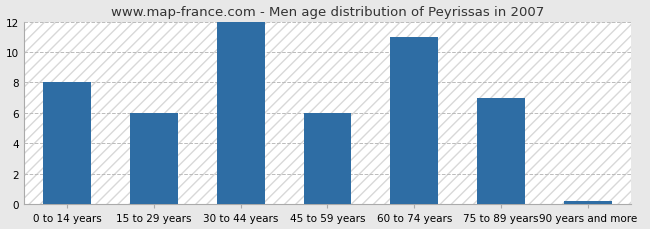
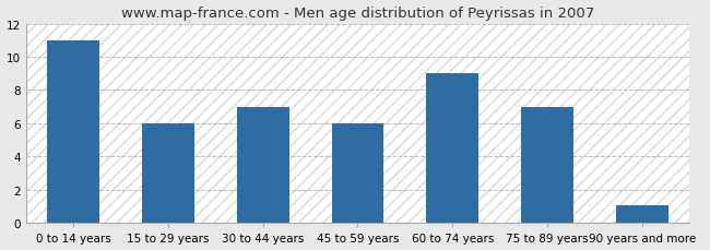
0 to 14 years: 8.0 -> 11.0
30 to 44 years: 12.0 -> 7.0
60 to 74 years: 11.0 -> 9.0
90 years and more: 0.2 -> 1.1
